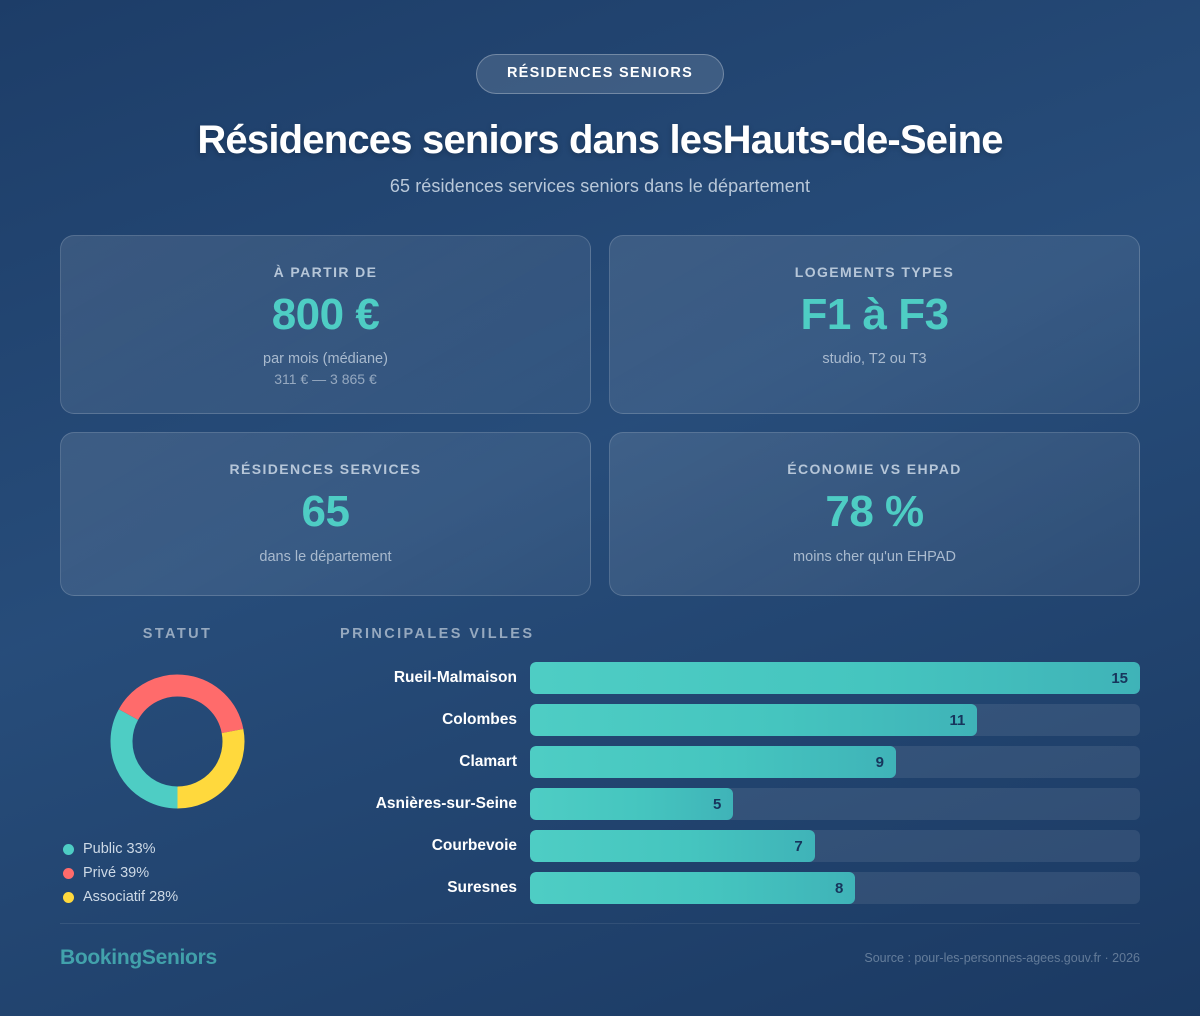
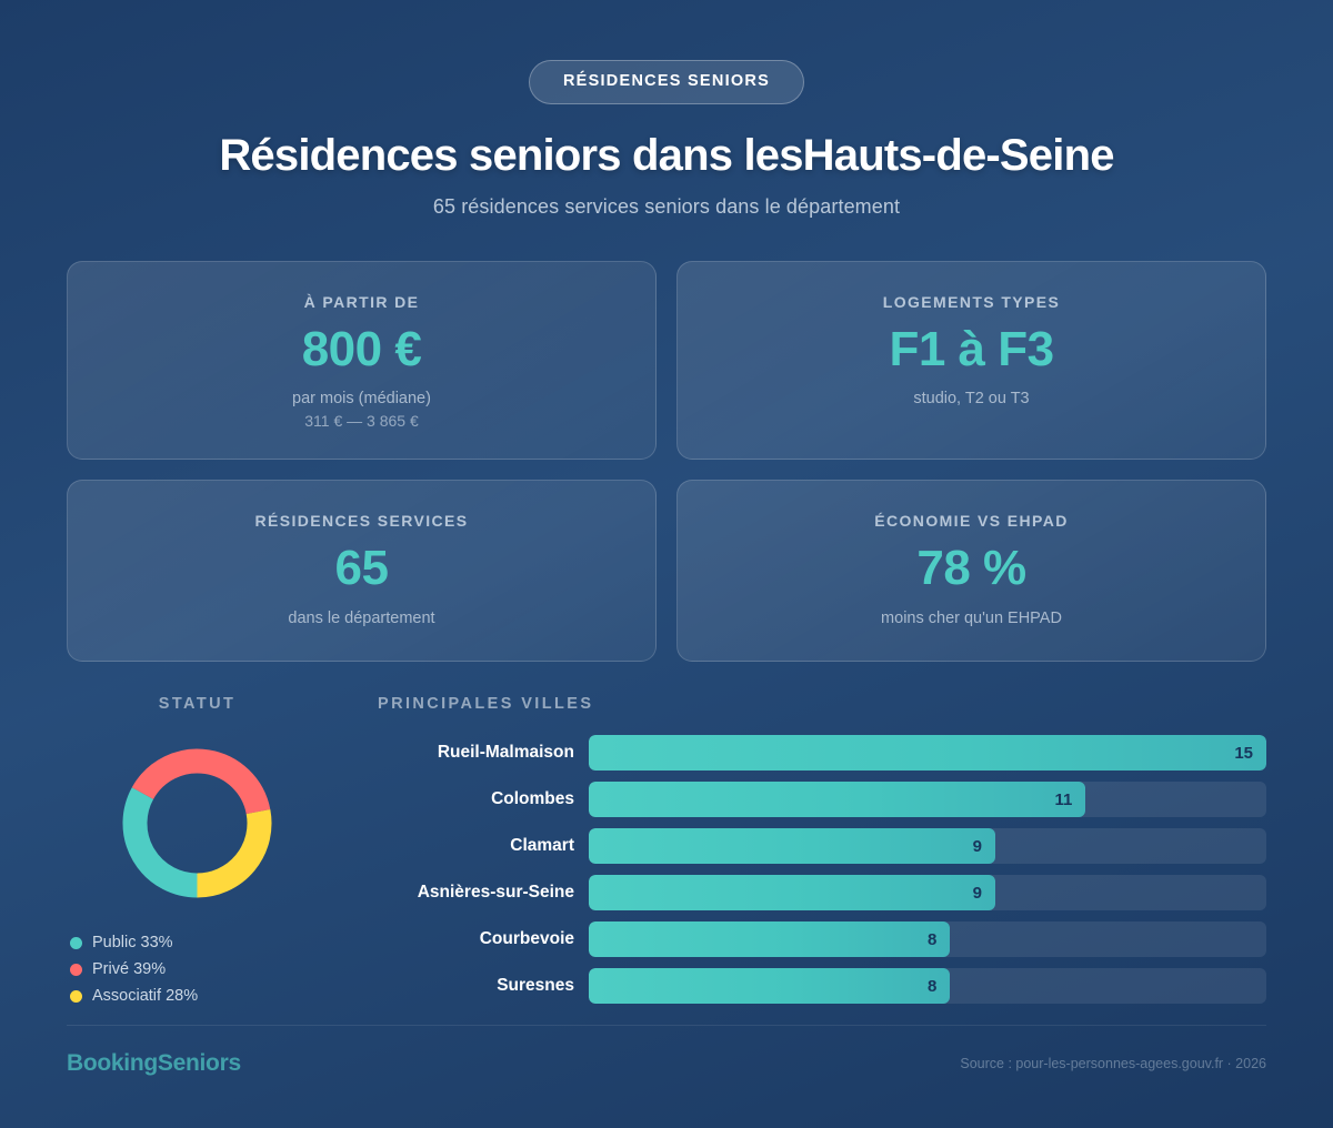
PRINCIPALES VILLES/Asnières-sur-Seine: 5 -> 9
PRINCIPALES VILLES/Courbevoie: 7 -> 8
